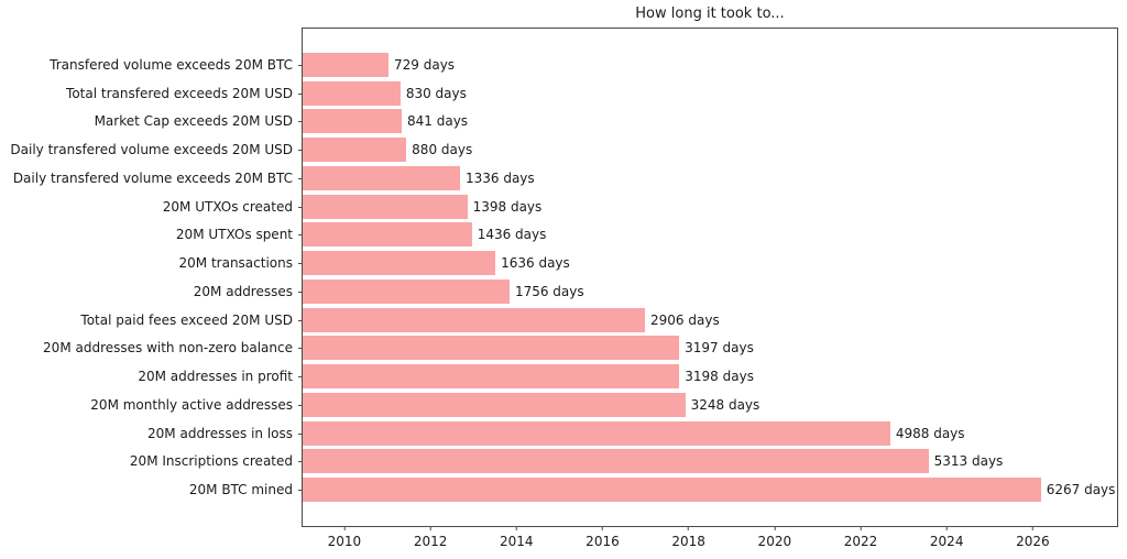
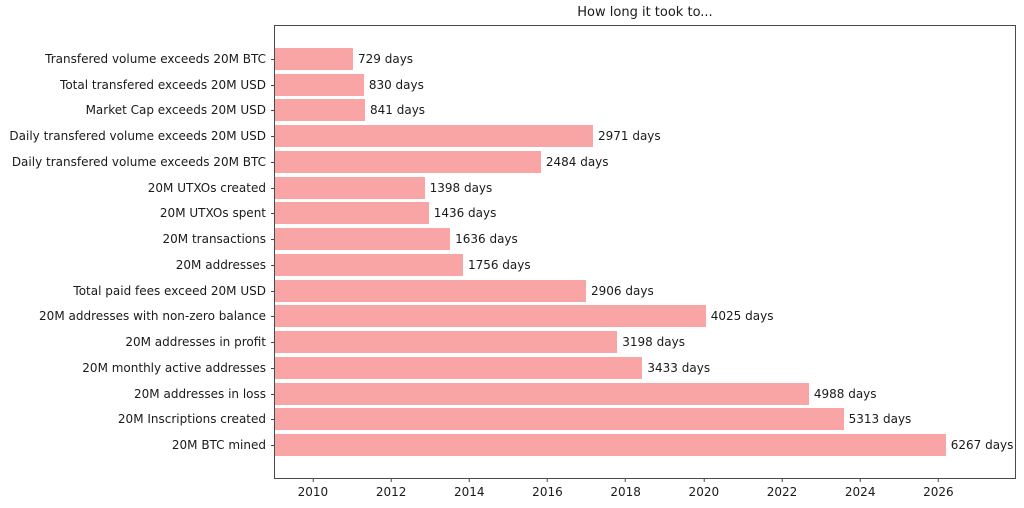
Daily transfered volume exceeds 20M USD: 880 -> 2971
Daily transfered volume exceeds 20M BTC: 1336 -> 2484
20M addresses with non-zero balance: 3197 -> 4025
20M monthly active addresses: 3248 -> 3433
